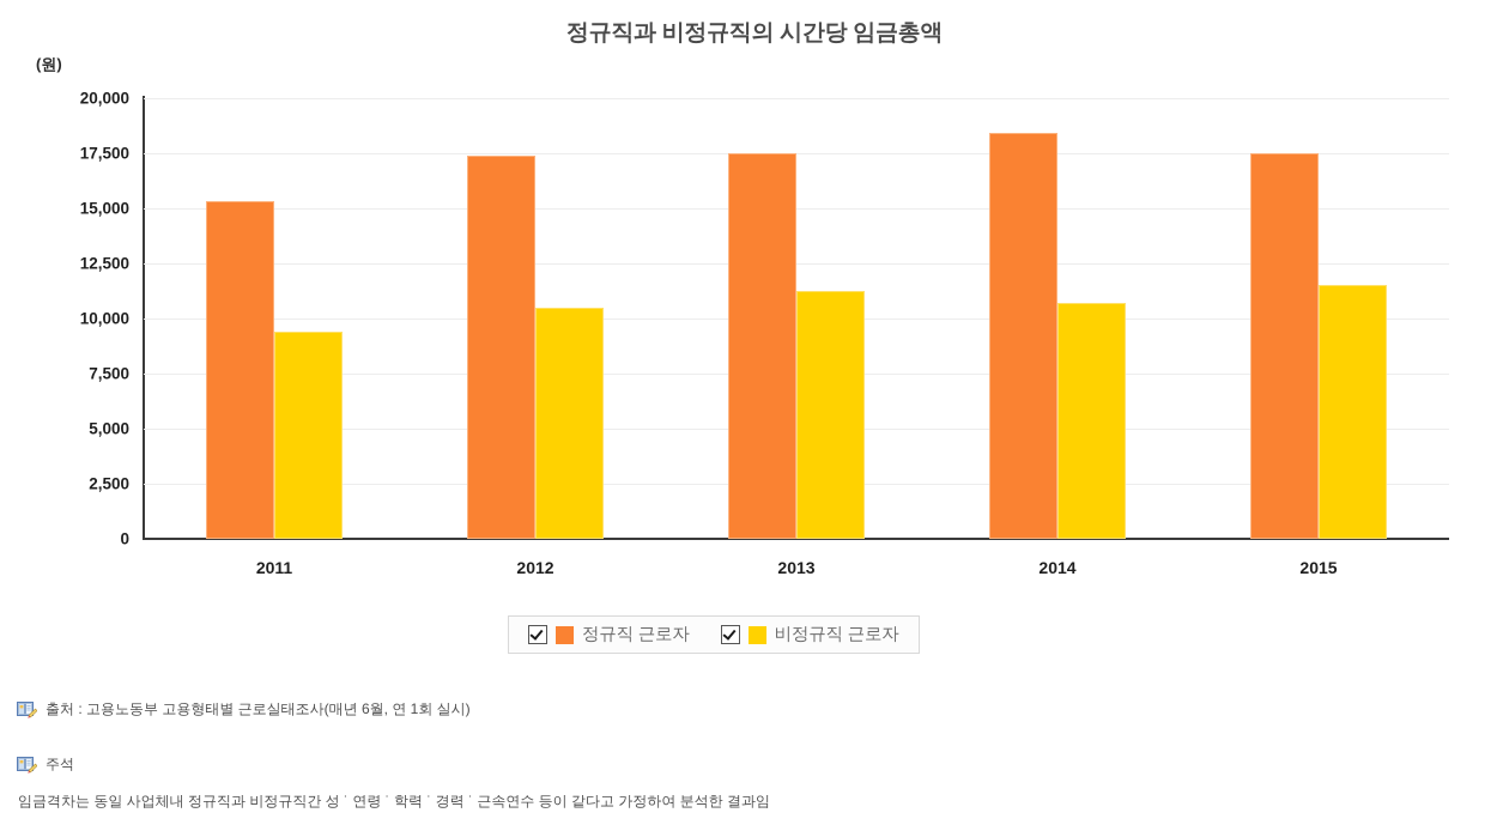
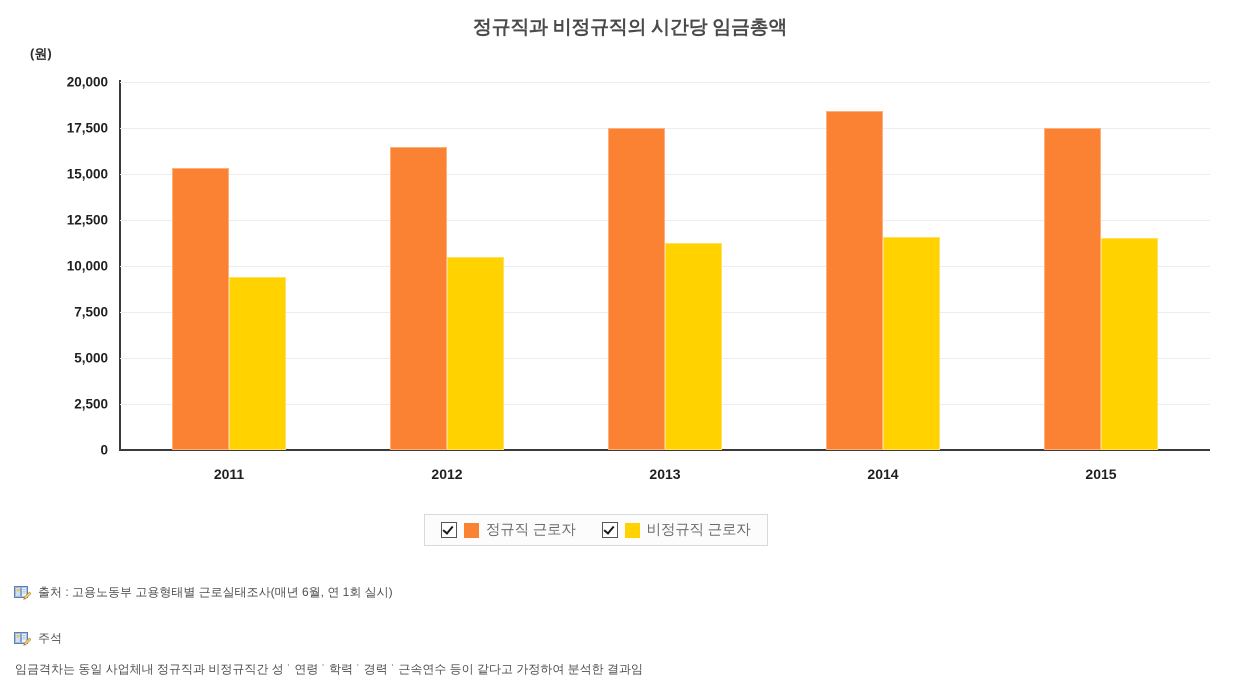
정규직 근로자/2012: 17400 -> 16400
비정규직 근로자/2014: 10700 -> 11600
